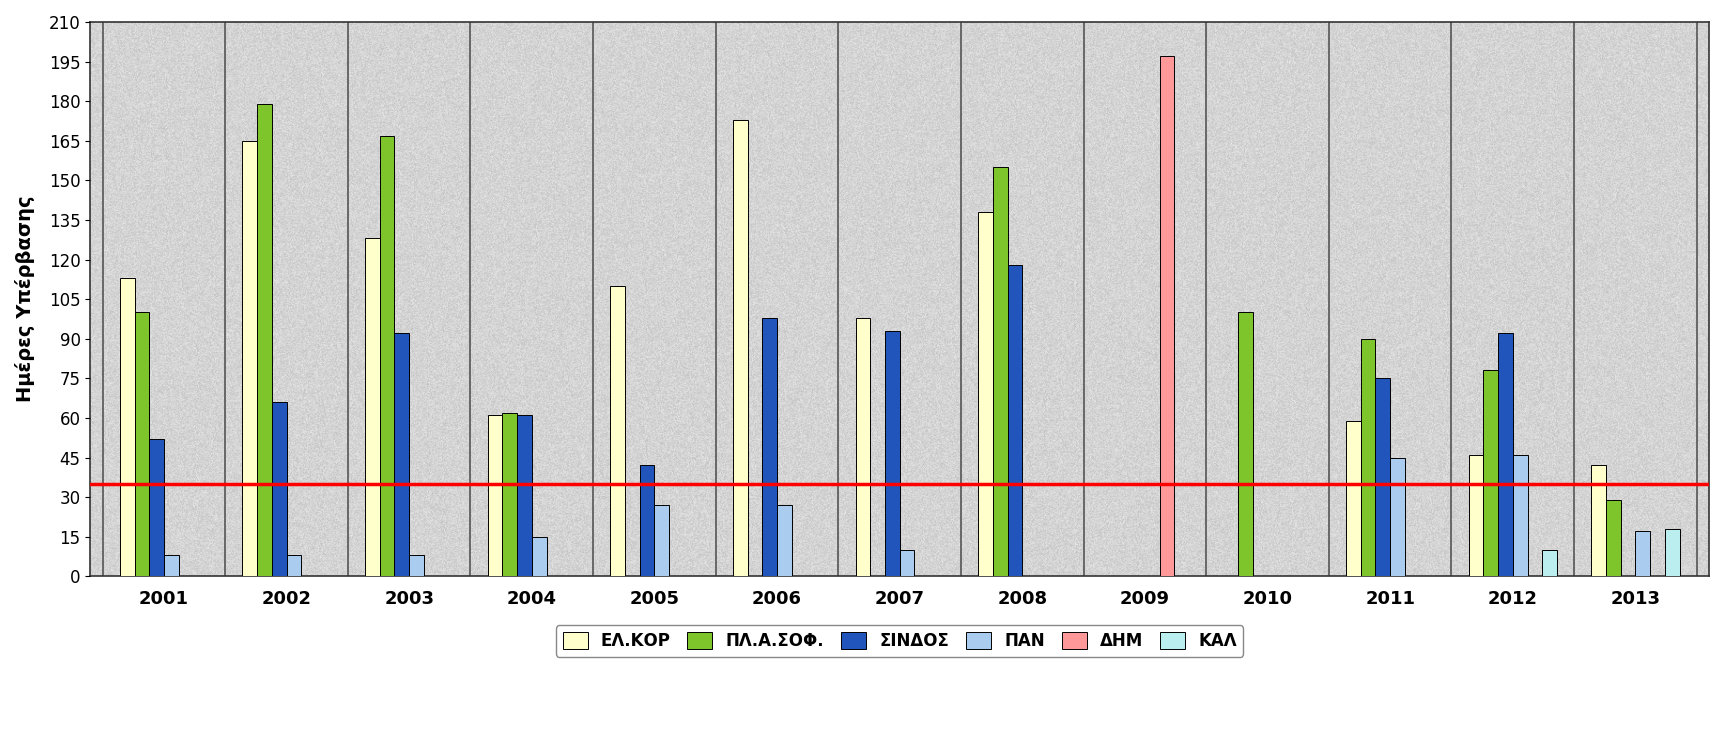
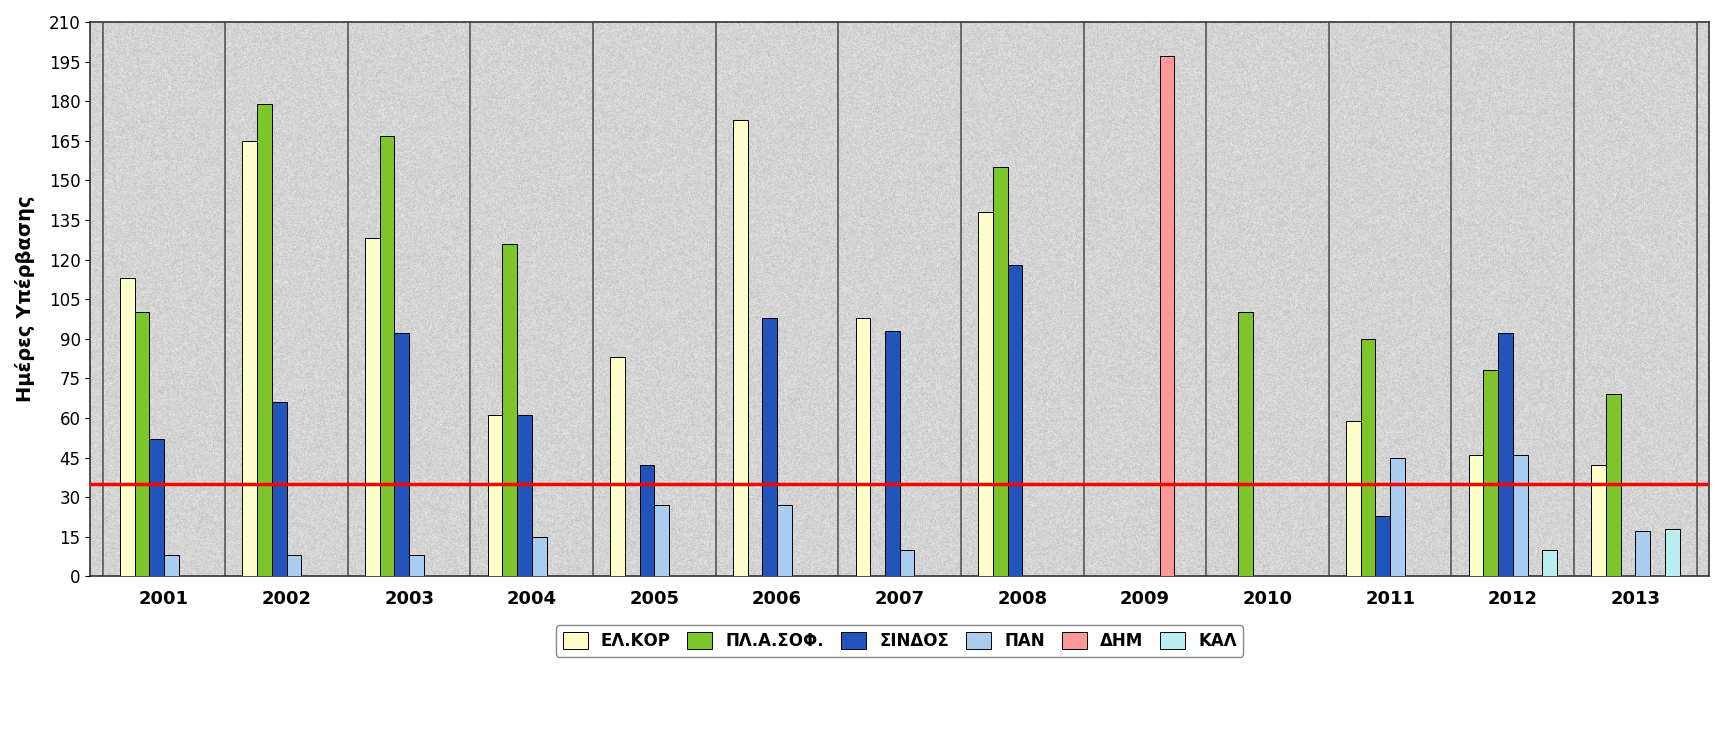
ΠΛ.Α.ΣΟΦ./2004: 62 -> 126
ΕΛ.ΚΟΡ/2005: 110 -> 83
ΣΙΝΔΟΣ/2011: 75 -> 23
ΠΛ.Α.ΣΟΦ./2013: 29 -> 69
